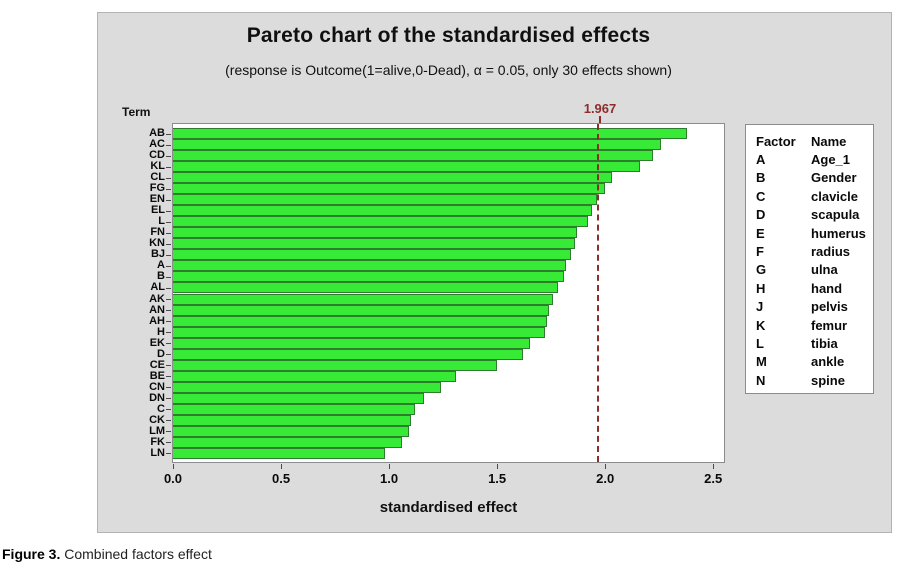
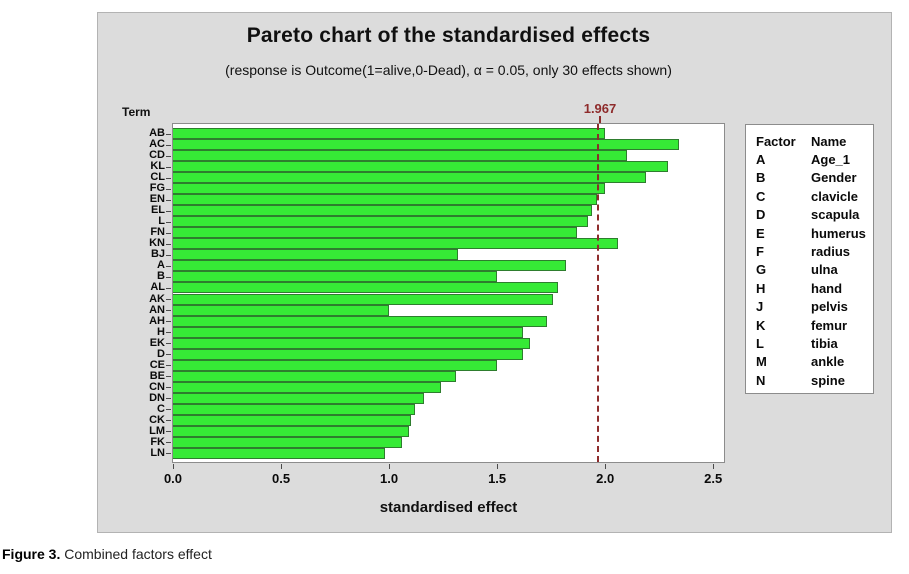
AB: 2.38 -> 2.00
AC: 2.26 -> 2.34
CD: 2.22 -> 2.10
KL: 2.16 -> 2.29
CL: 2.03 -> 2.19
KN: 1.86 -> 2.06
BJ: 1.84 -> 1.32
B: 1.81 -> 1.50
AN: 1.74 -> 1.00
H: 1.72 -> 1.62
